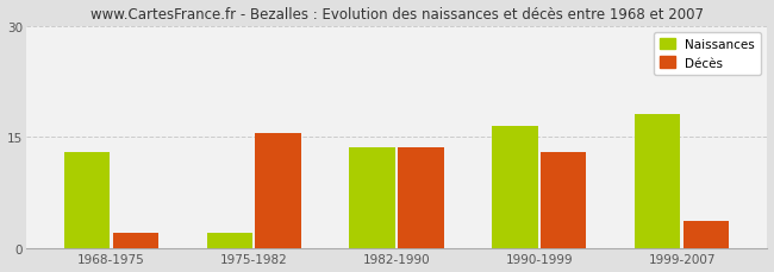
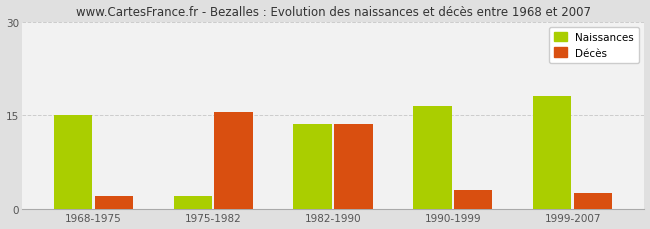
Naissances/1968-1975: 13.0 -> 15.0
Décès/1990-1999: 13.0 -> 3.0
Décès/1999-2007: 3.6 -> 2.5
